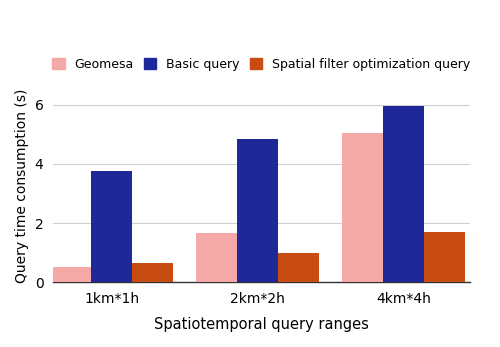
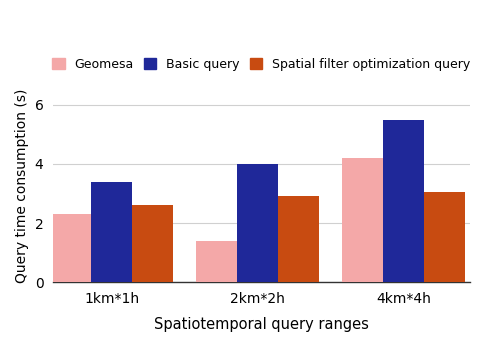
Geomesa/1km*1h: 0.50 -> 2.30
Basic query/1km*1h: 3.75 -> 3.40
Spatial filter optimization query/1km*1h: 0.65 -> 2.60
Geomesa/2km*2h: 1.65 -> 1.40
Basic query/2km*2h: 4.85 -> 4.00
Spatial filter optimization query/2km*2h: 1.00 -> 2.90
Geomesa/4km*4h: 5.05 -> 4.20
Basic query/4km*4h: 5.95 -> 5.50
Spatial filter optimization query/4km*4h: 1.70 -> 3.05
